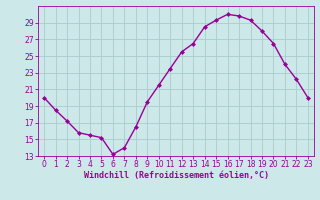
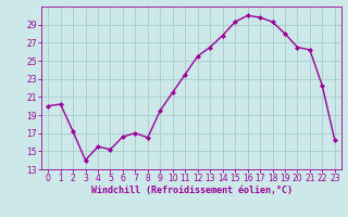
1: 18.5 -> 20.2
3: 15.8 -> 14.0
6: 13.2 -> 16.6
7: 14.0 -> 17.0
14: 28.5 -> 27.8
21: 24.0 -> 26.2
23: 20.0 -> 16.2
